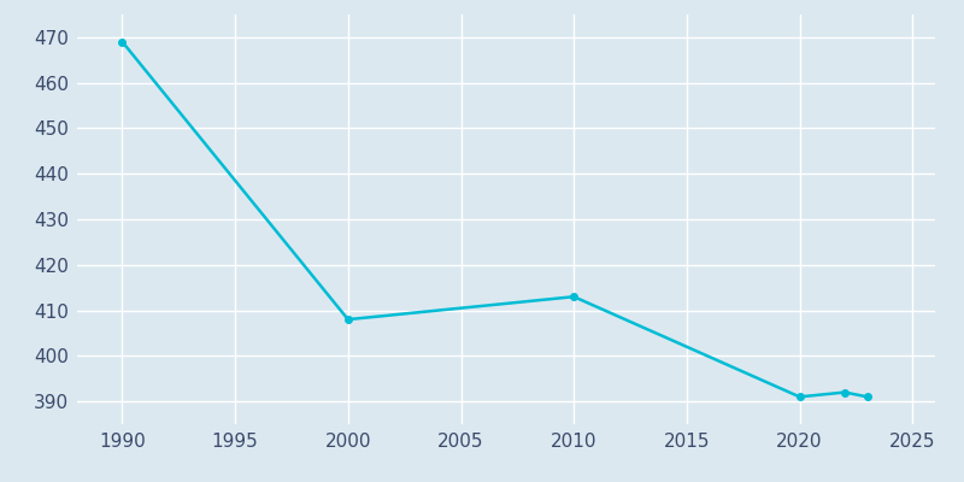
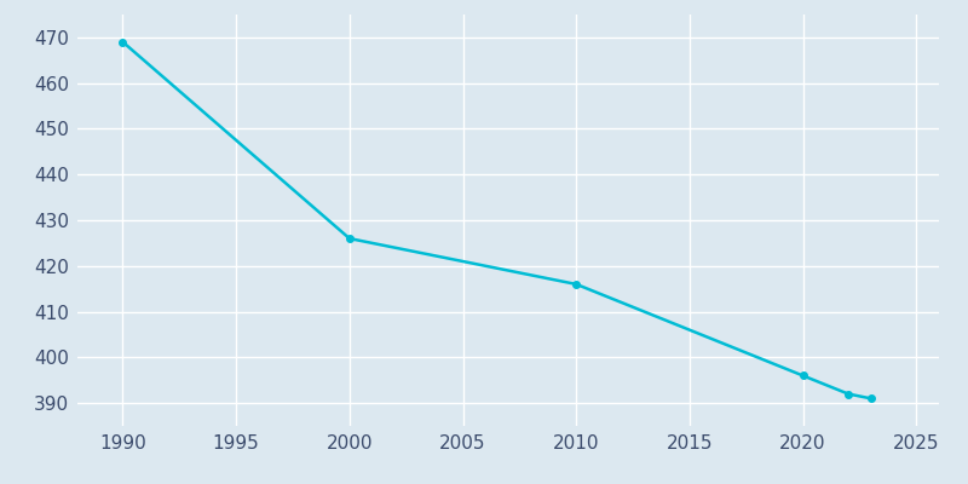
2000: 408 -> 426
2010: 413 -> 416
2020: 391 -> 396
